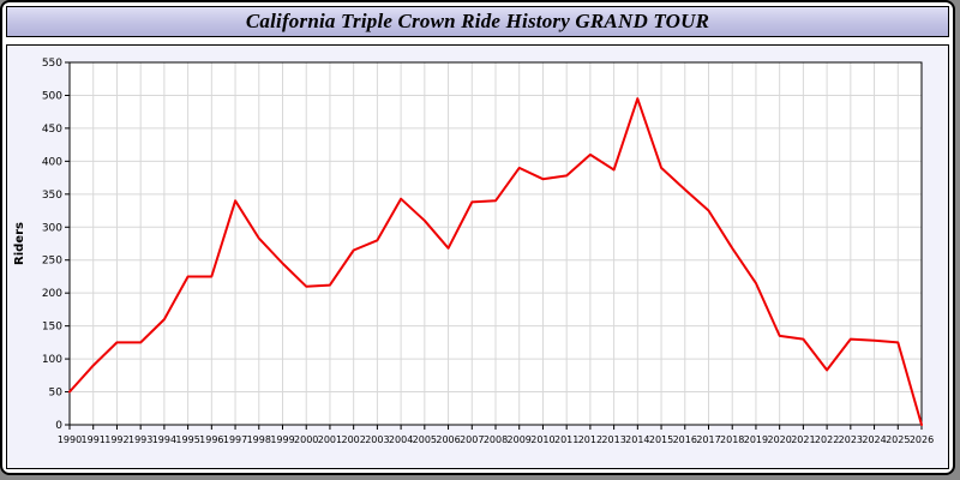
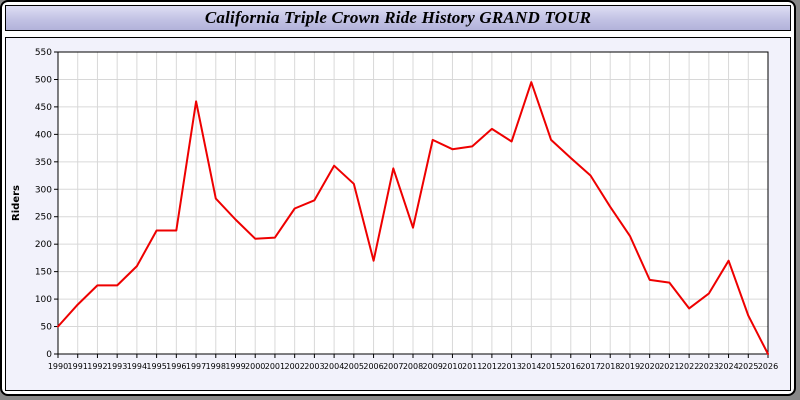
1997: 340 -> 460
2006: 270 -> 170
2008: 340 -> 230
2023: 130 -> 110
2024: 130 -> 170
2025: 120 -> 70
